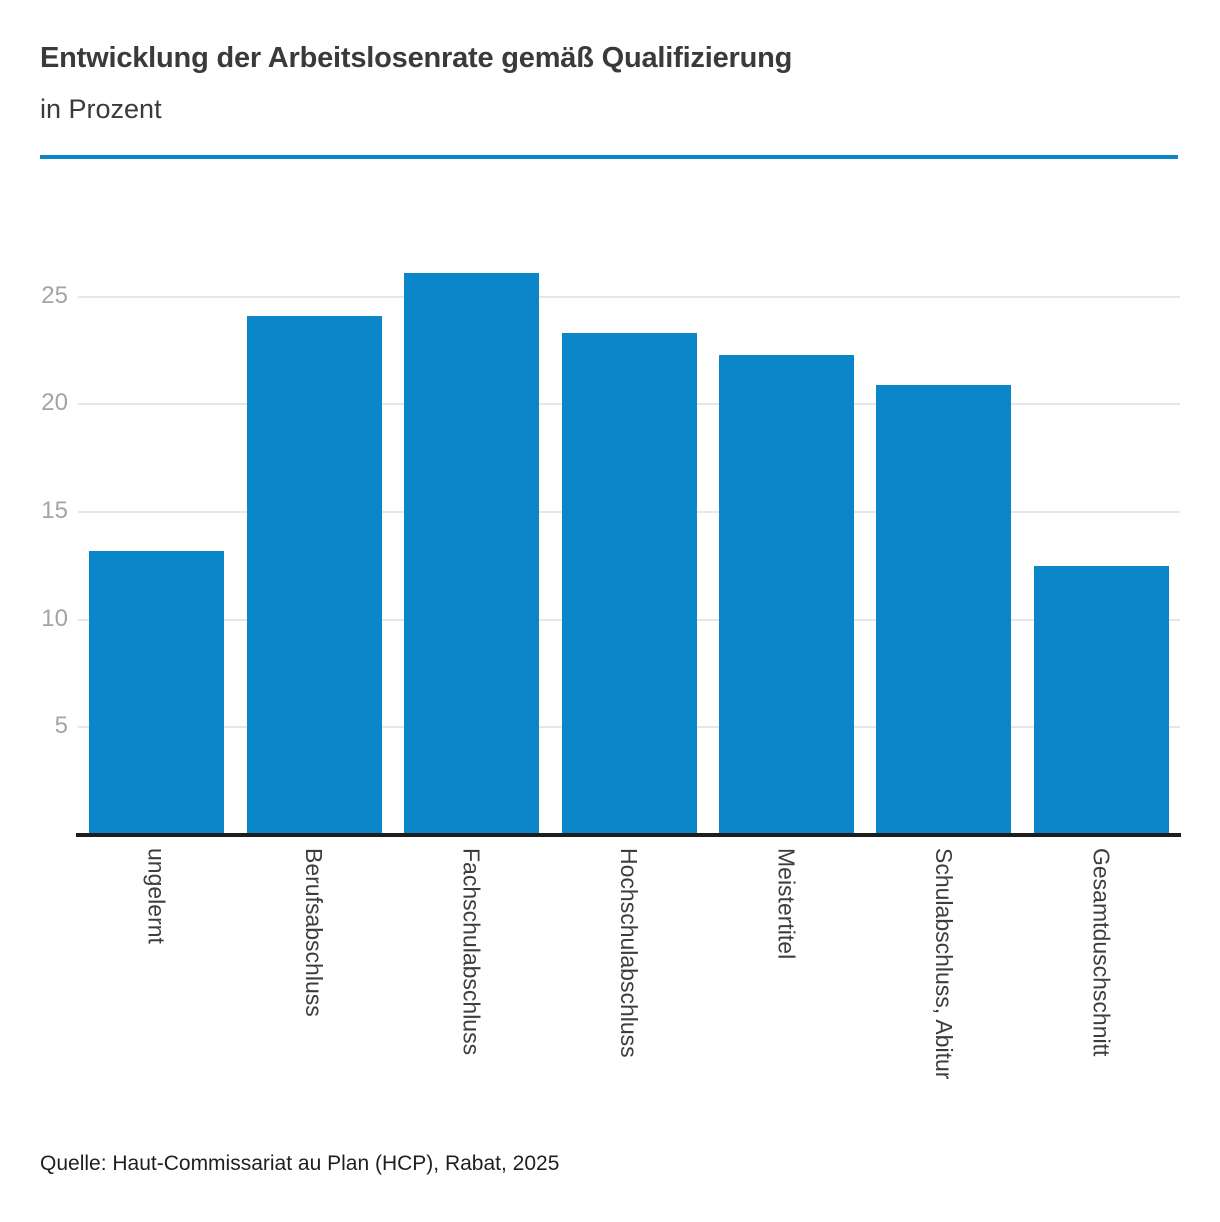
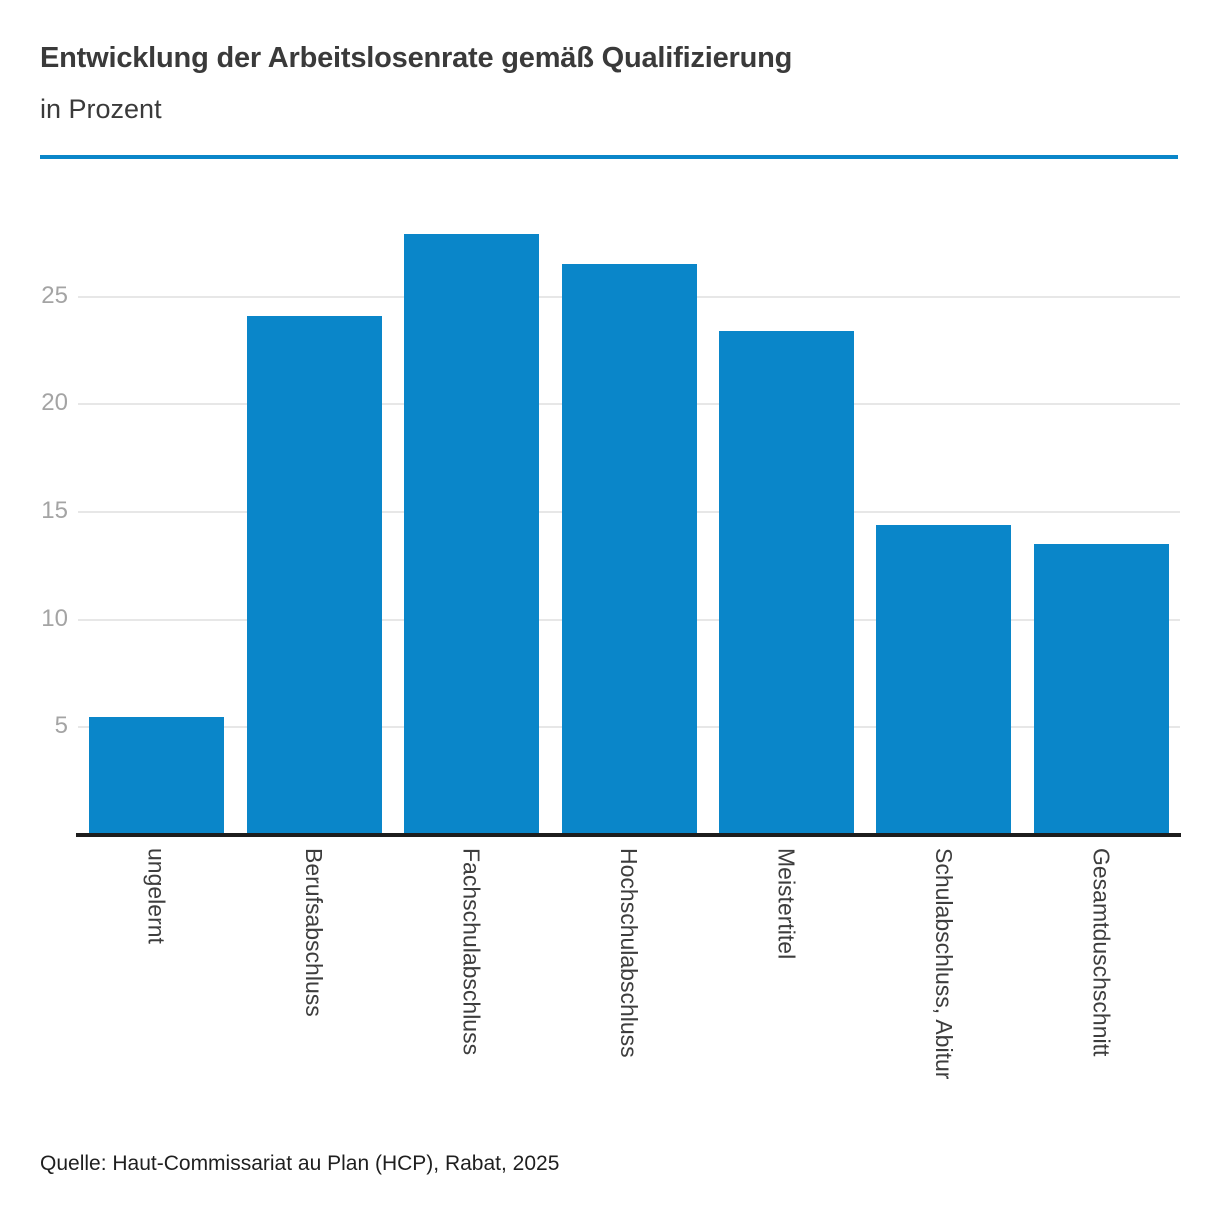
ungelernt: 13.2 -> 5.5
Fachschulabschluss: 26.1 -> 27.9
Hochschulabschluss: 23.3 -> 26.5
Meistertitel: 22.3 -> 23.4
Schulabschluss, Abitur: 20.9 -> 14.4
Gesamtduschschnitt: 12.5 -> 13.5
